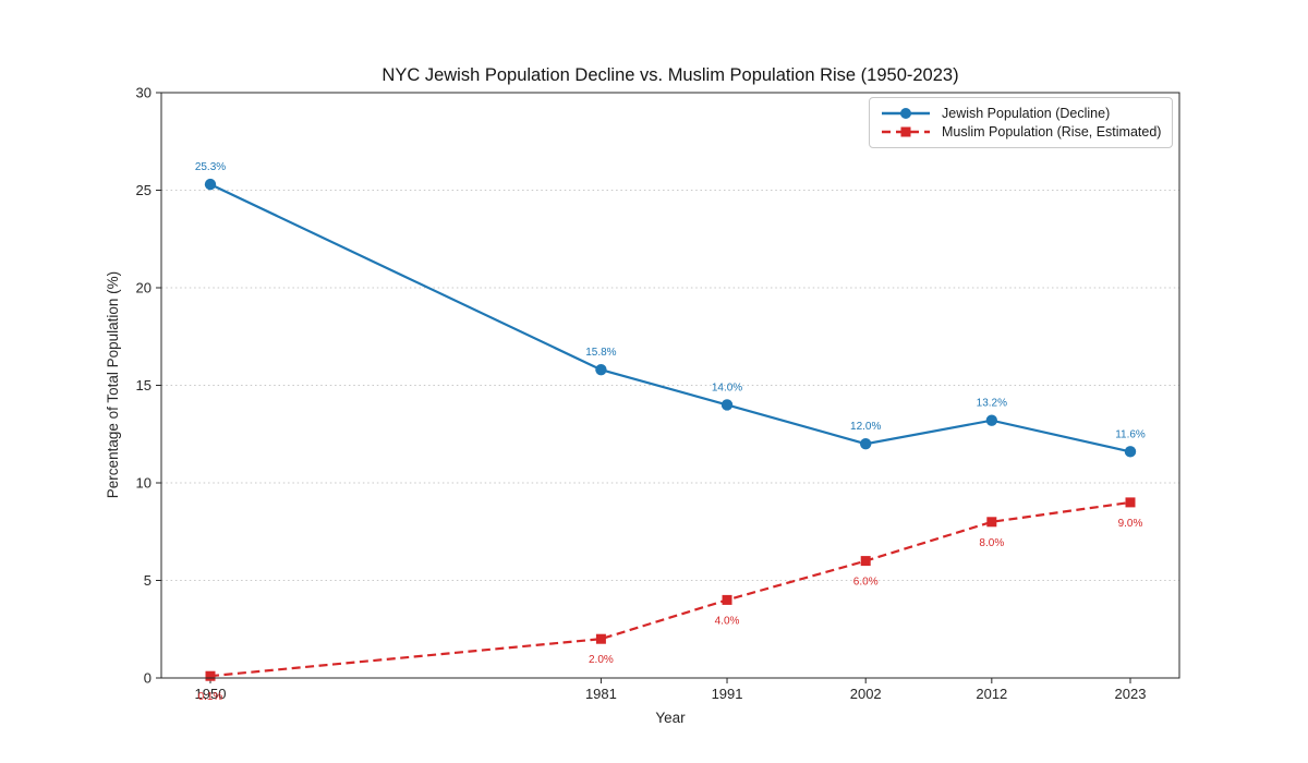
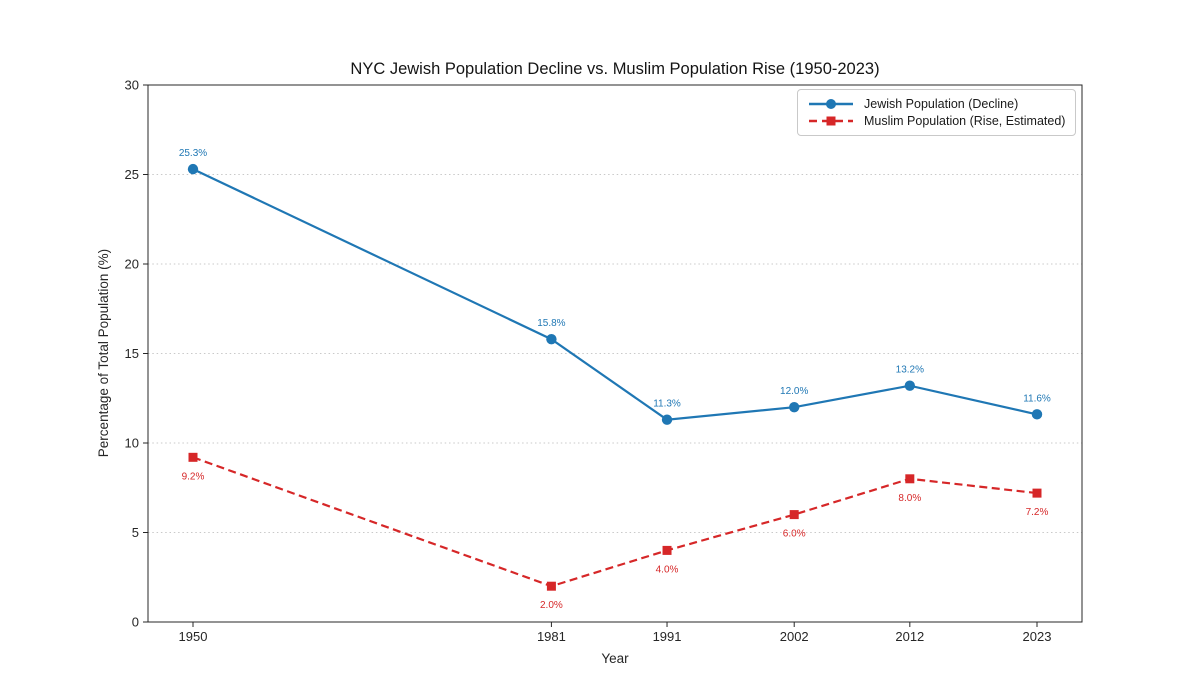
Muslim Population (Rise, Estimated)/1950: 0.1% -> 9.2%
Jewish Population (Decline)/1991: 14.0% -> 11.3%
Muslim Population (Rise, Estimated)/2023: 9.0% -> 7.2%
